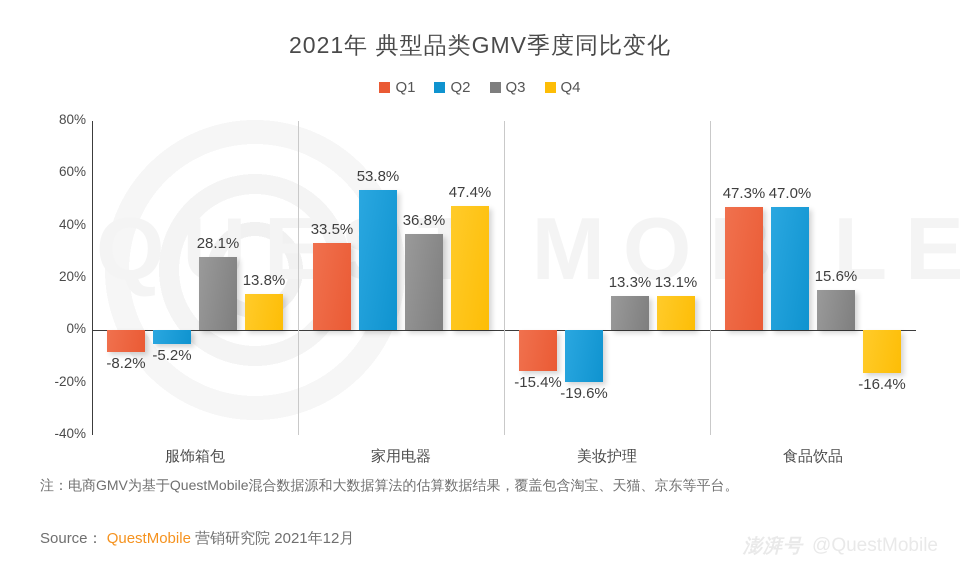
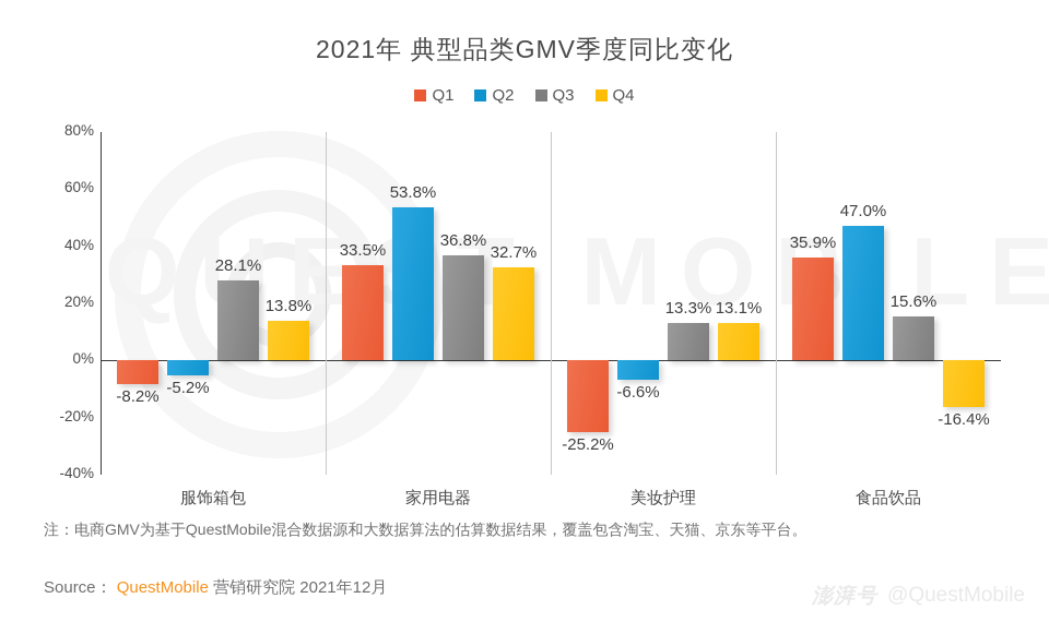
Q4/家用电器: 47.4% -> 32.7%
Q1/美妆护理: -15.4% -> -25.2%
Q2/美妆护理: -19.6% -> -6.6%
Q1/食品饮品: 47.3% -> 35.9%
